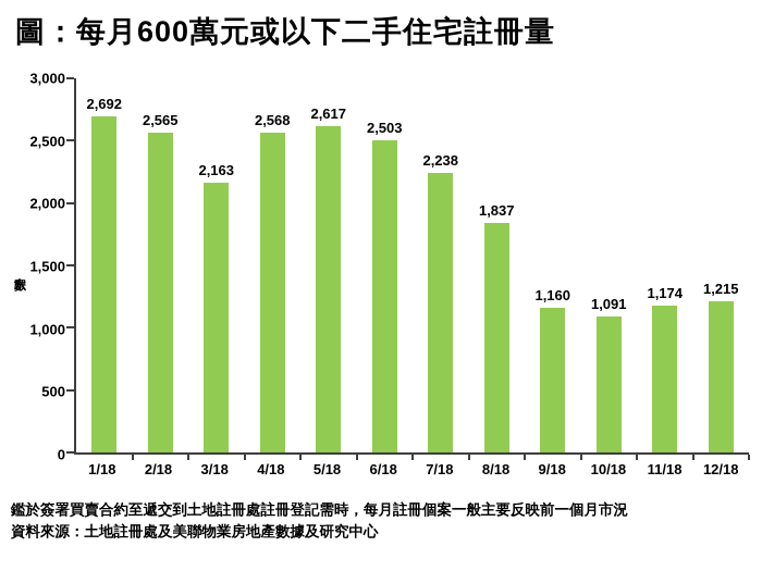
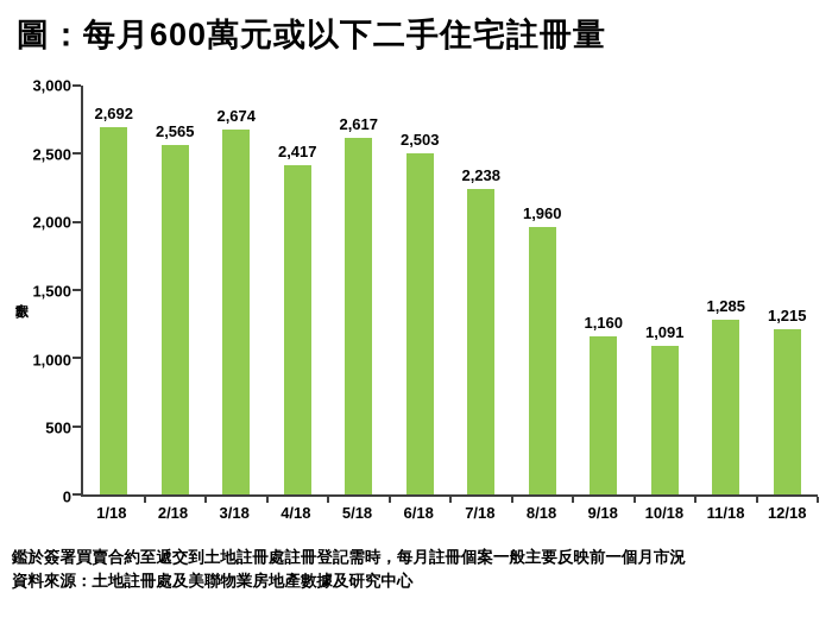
3/18: 2,163 -> 2,674
4/18: 2,568 -> 2,417
8/18: 1,837 -> 1,960
11/18: 1,174 -> 1,285
